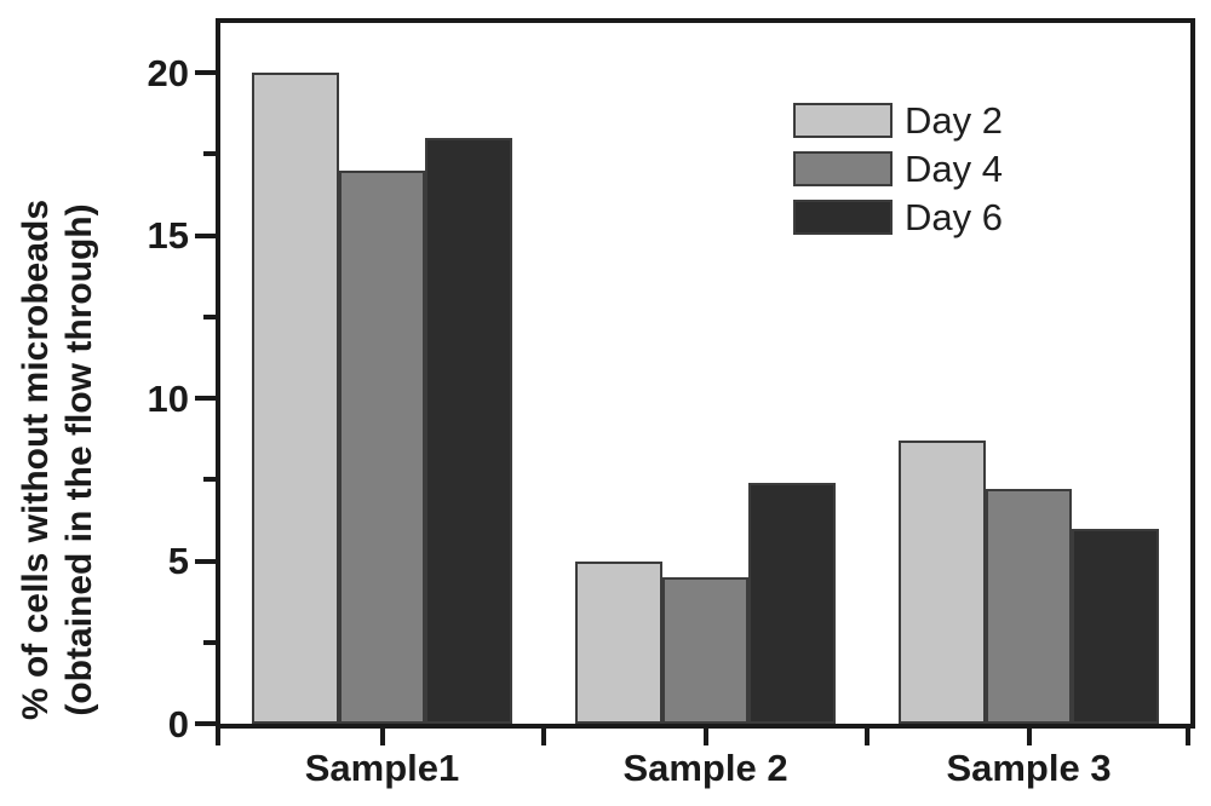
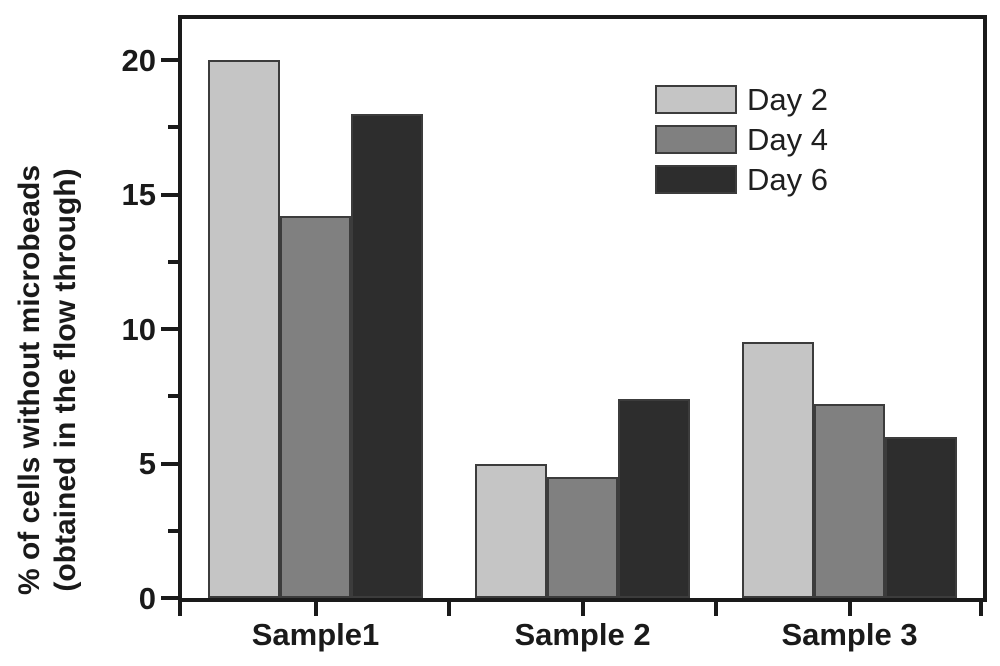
Day 4/Sample1: 17.0 -> 14.2
Day 2/Sample 3: 8.7 -> 9.5
